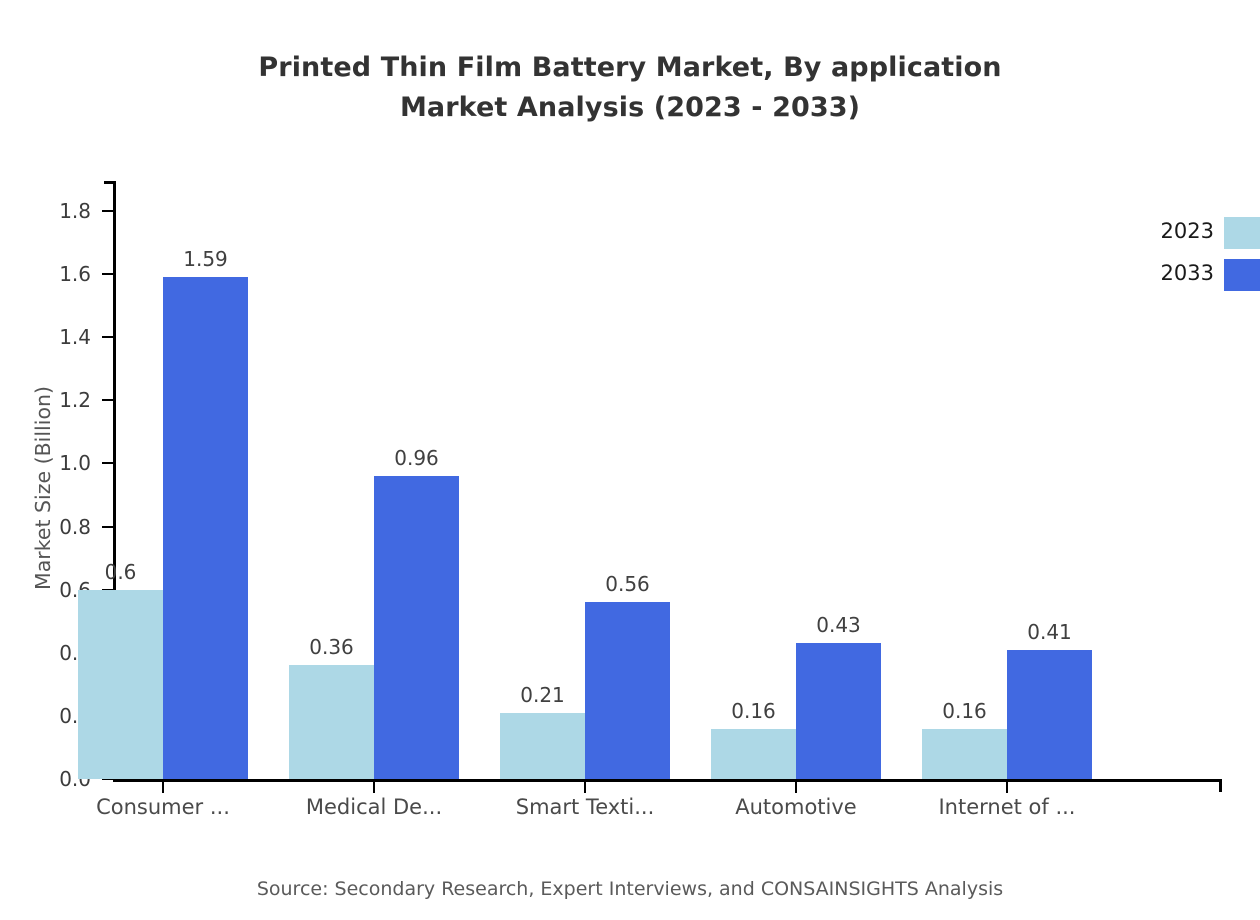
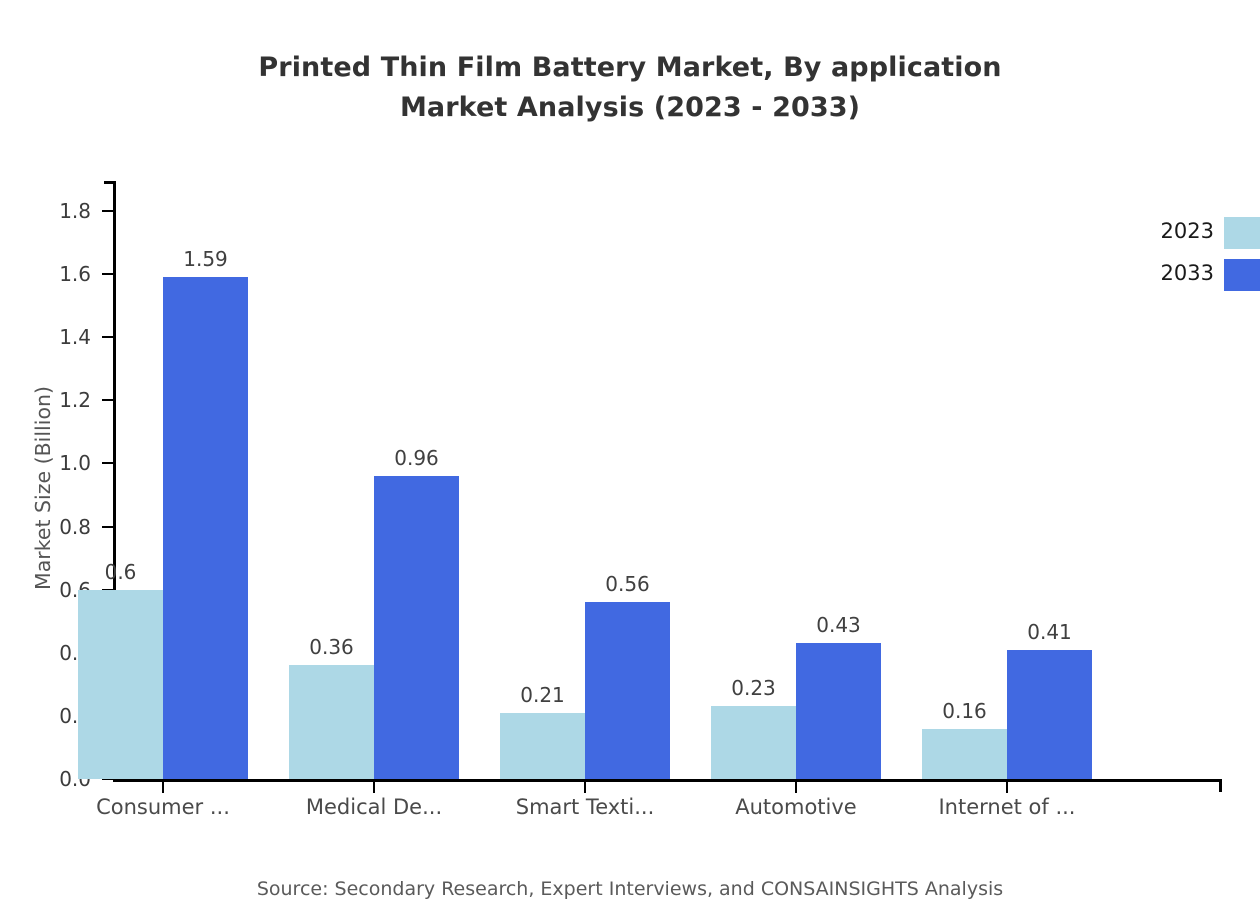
2023/Automotive: 0.16 -> 0.23
